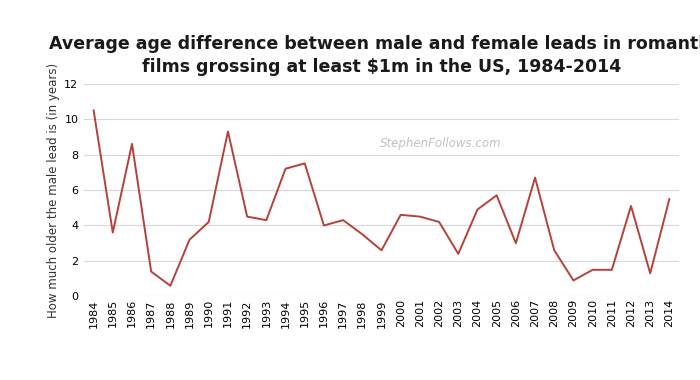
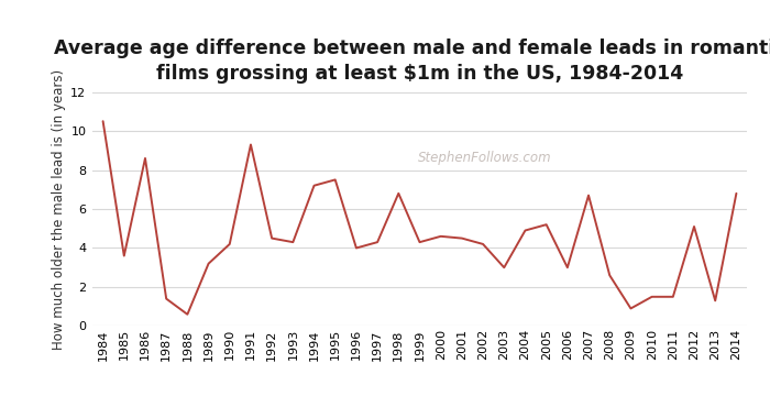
1998: 3.5 -> 6.8
1999: 2.6 -> 4.3
2003: 2.4 -> 3.0
2005: 5.7 -> 5.2
2014: 5.5 -> 6.8
